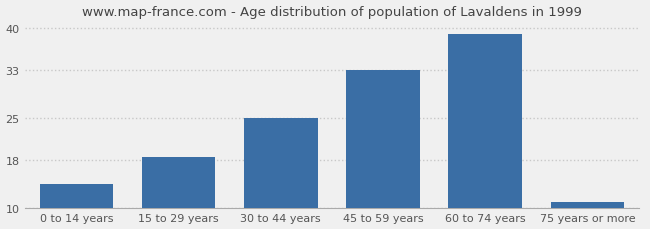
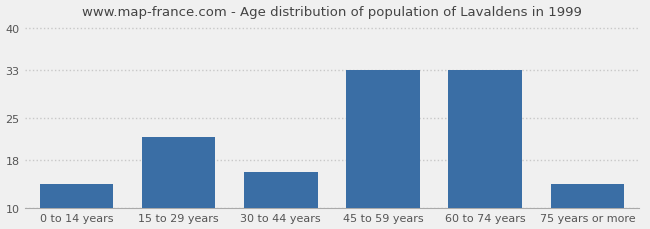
15 to 29 years: 18.5 -> 21.8
30 to 44 years: 25.0 -> 16.0
60 to 74 years: 39.0 -> 33.0
75 years or more: 11.0 -> 14.0
